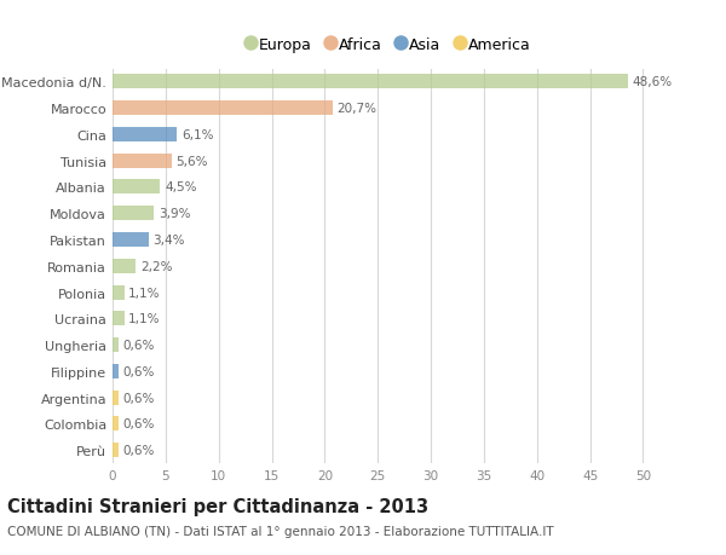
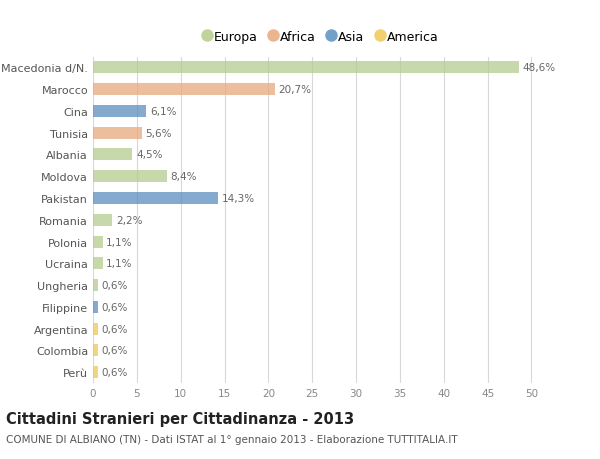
Moldova: 3,9% -> 8,4%
Pakistan: 3,4% -> 14,3%
